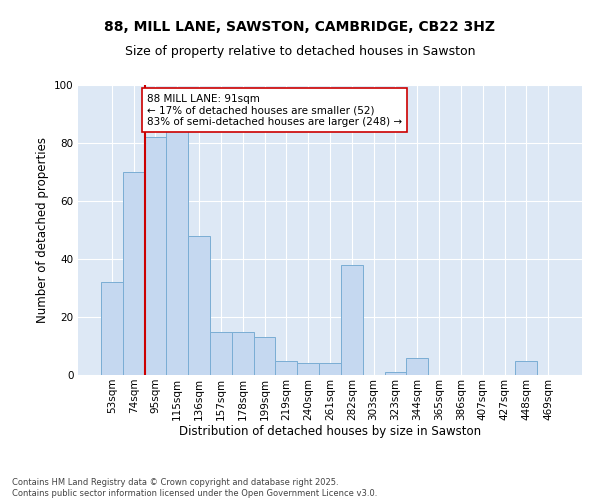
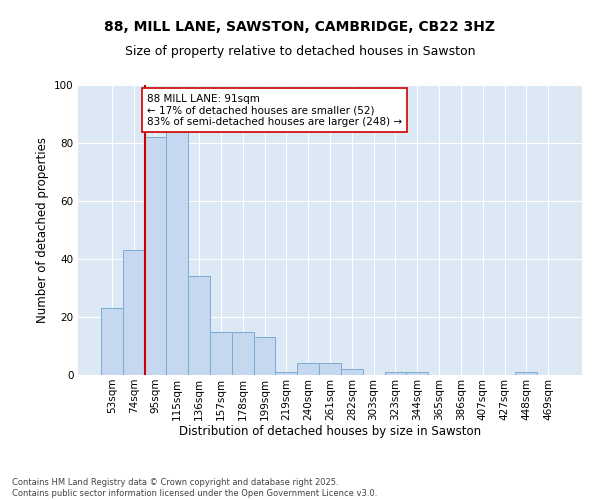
53sqm: 32 -> 23
74sqm: 70 -> 43
136sqm: 48 -> 34
219sqm: 5 -> 1
282sqm: 38 -> 2
344sqm: 6 -> 1
448sqm: 5 -> 1
